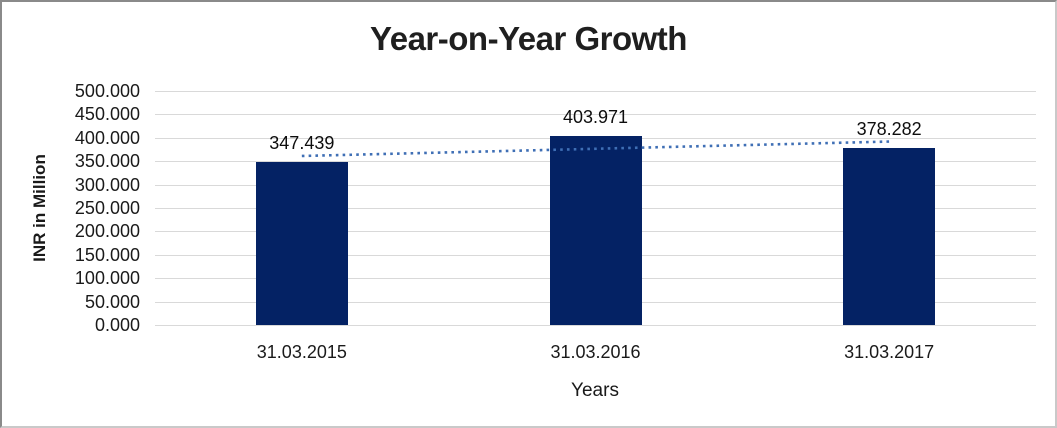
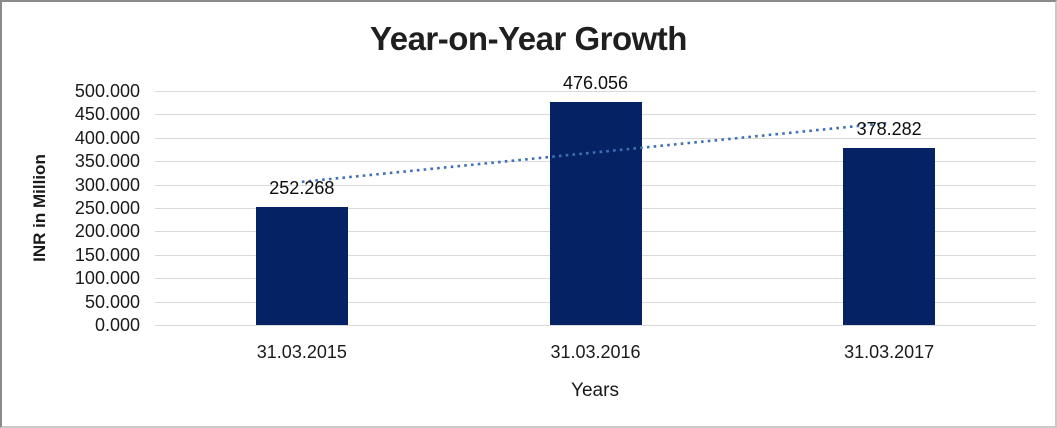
31.03.2015: 347.439 -> 252.268
31.03.2016: 403.971 -> 476.056
